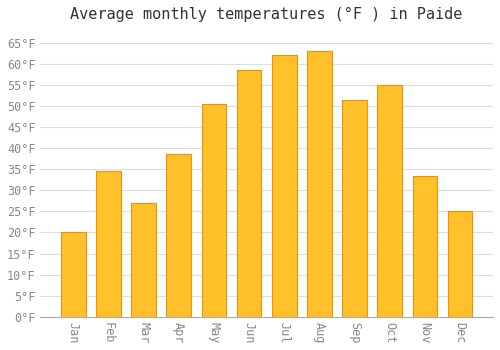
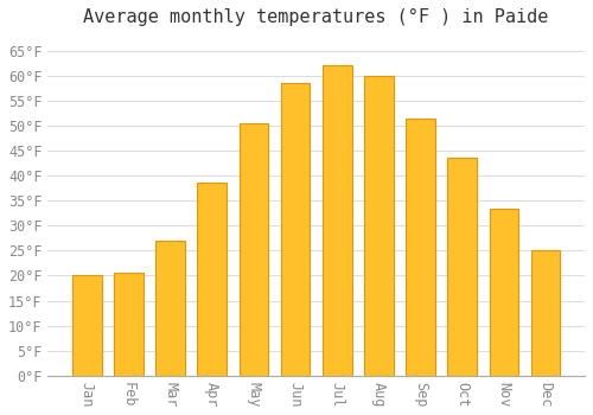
Feb: 34.5°F -> 20.5°F
Aug: 63.0°F -> 60.0°F
Oct: 55.0°F -> 43.5°F
